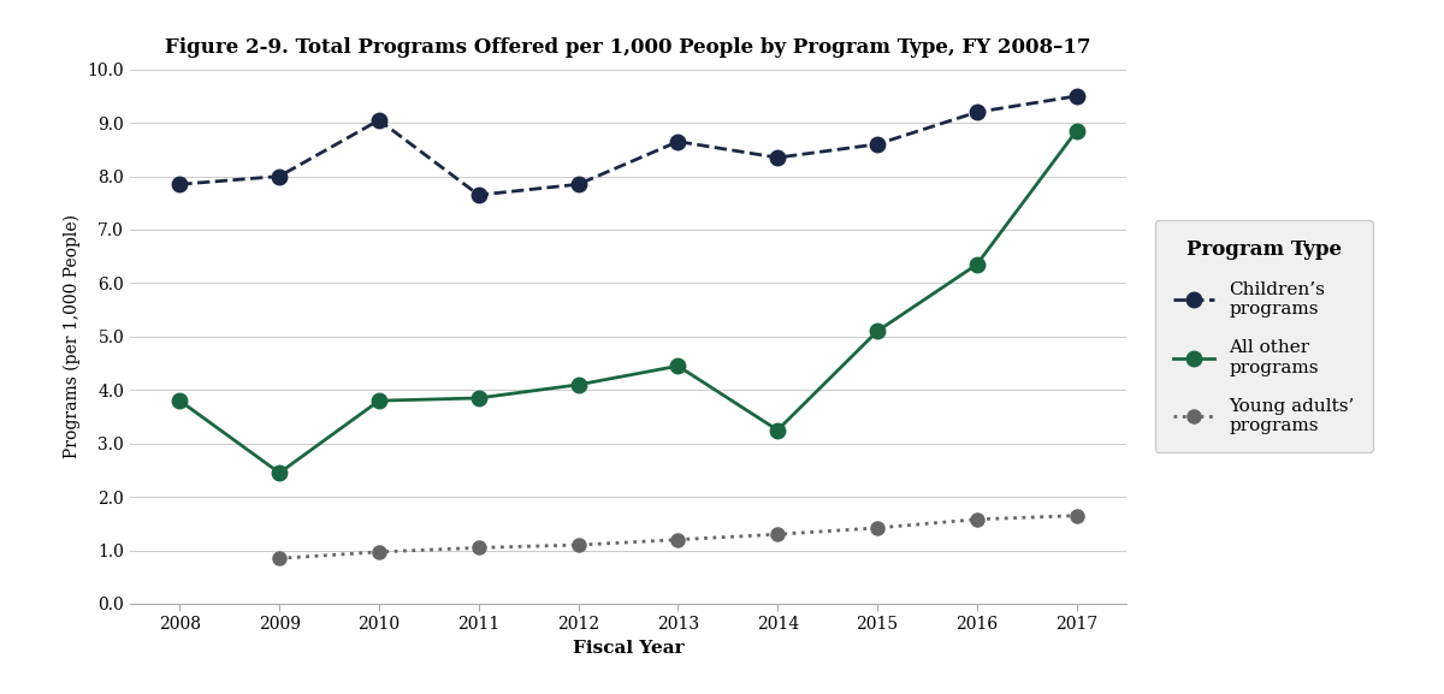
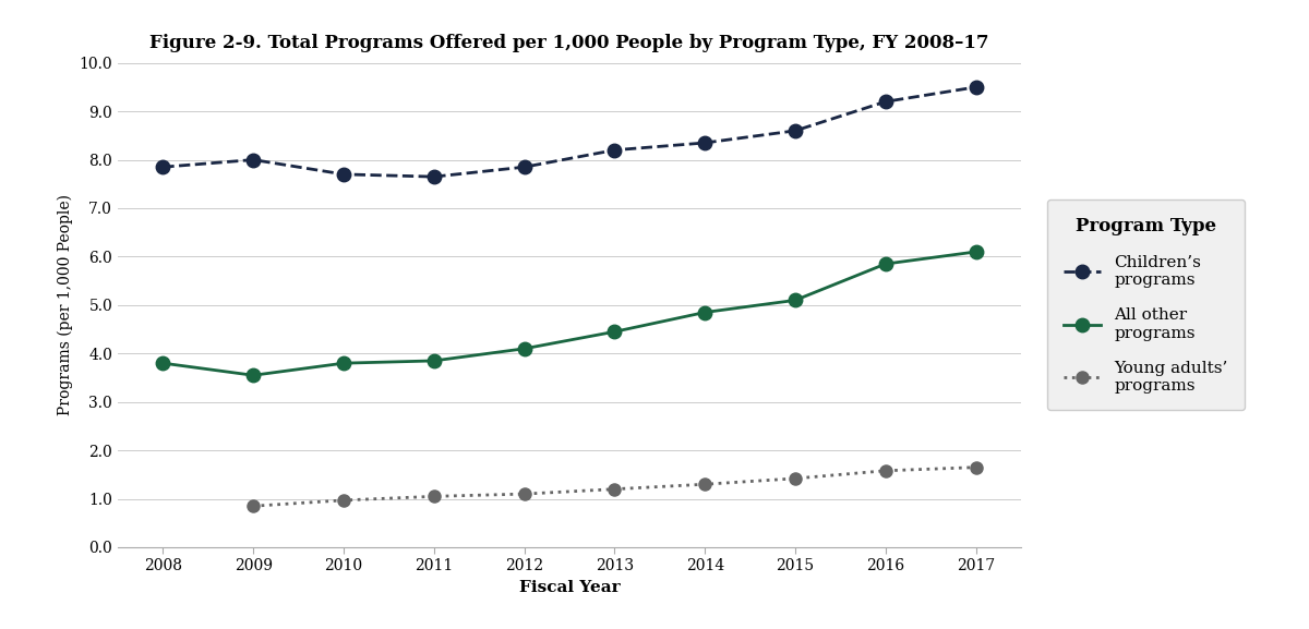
All other programs/2009: 2.45 -> 3.55
Children’s programs/2010: 9.05 -> 7.70
Children’s programs/2013: 8.65 -> 8.20
All other programs/2014: 3.25 -> 4.85
All other programs/2016: 6.35 -> 5.85
All other programs/2017: 8.85 -> 6.10
